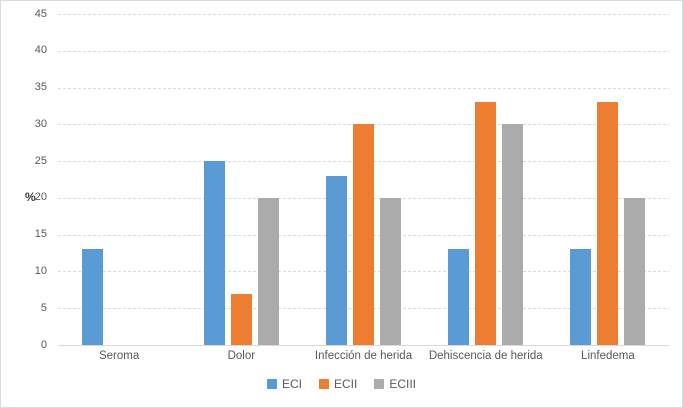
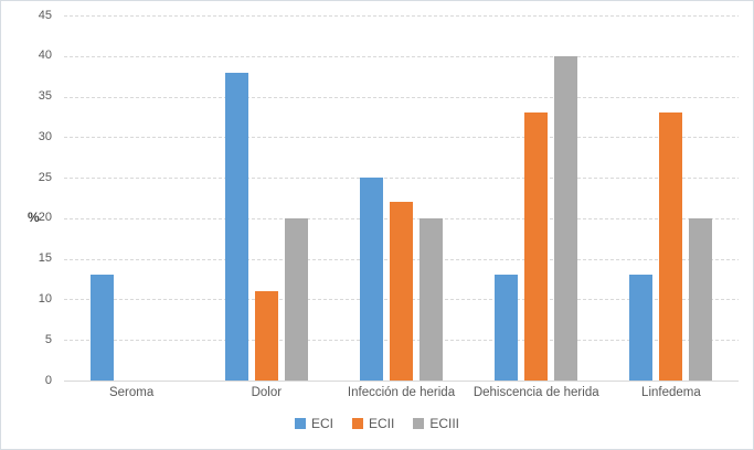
ECI/Dolor: 25 -> 38
ECII/Dolor: 7 -> 11
ECI/Infección de herida: 23 -> 25
ECII/Infección de herida: 30 -> 22
ECIII/Dehiscencia de herida: 30 -> 40
